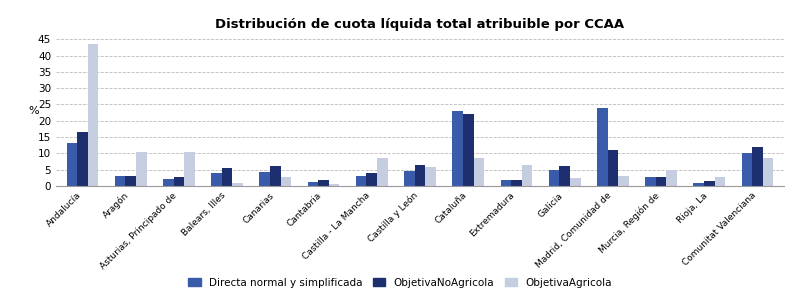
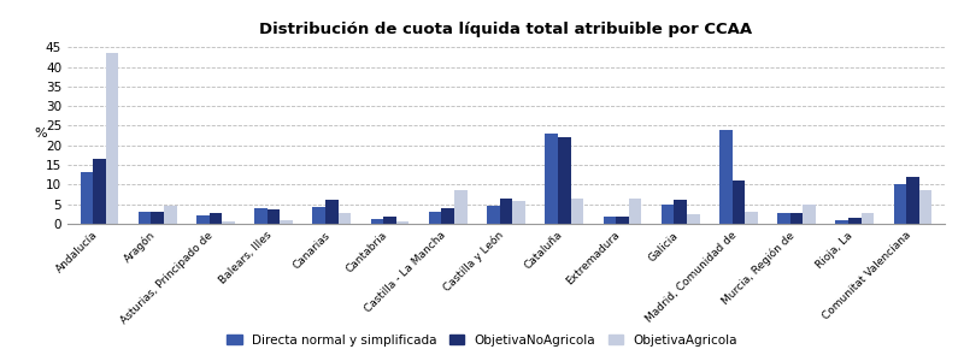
ObjetivaAgricola/Aragón: 10.5 -> 4.5
ObjetivaAgricola/Asturias, Principado de: 10.5 -> 0.6
ObjetivaNoAgricola/Balears, Illes: 5.5 -> 3.7
ObjetivaAgricola/Cataluña: 8.5 -> 6.5
